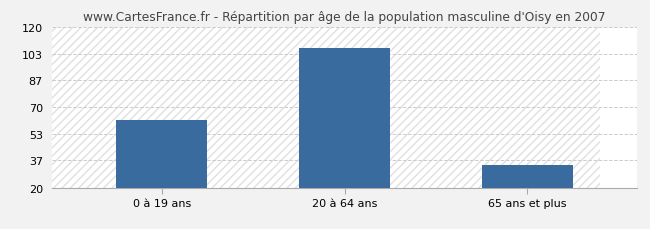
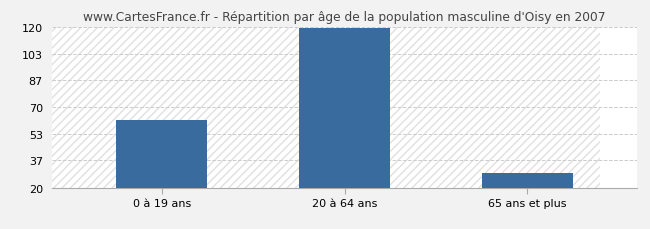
20 à 64 ans: 107 -> 119
65 ans et plus: 34 -> 29
